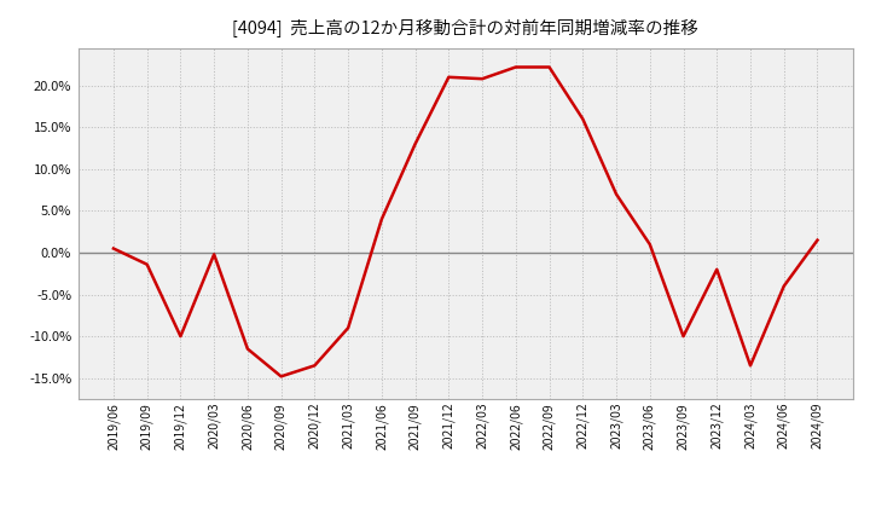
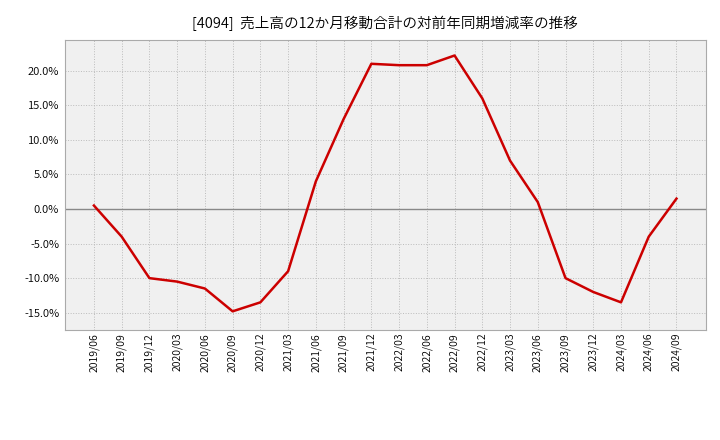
2019/09: -1.4% -> -4.0%
2020/03: -0.2% -> -10.5%
2022/06: 22.2% -> 20.8%
2023/12: -2.0% -> -12.0%
